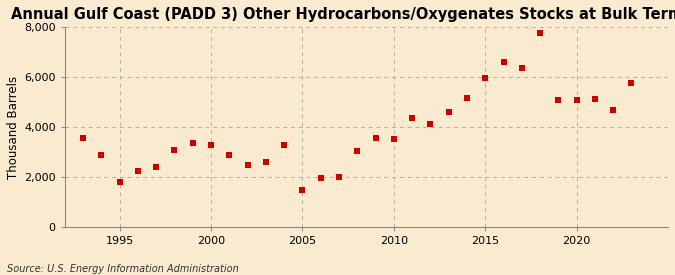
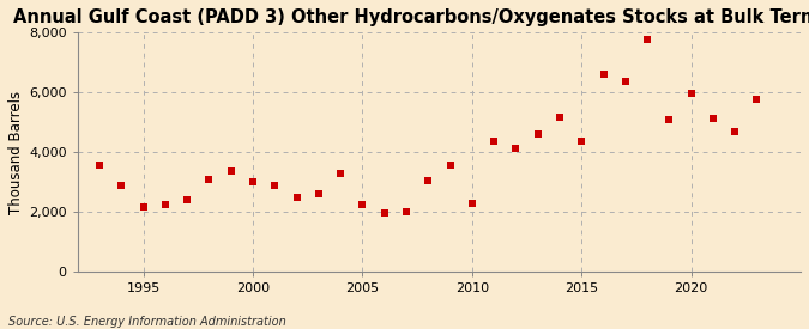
1995: 1,820 -> 2,150
2000: 3,270 -> 3,000
2005: 1,490 -> 2,250
2010: 3,540 -> 2,300
2015: 5,980 -> 4,350
2020: 5,080 -> 5,950
